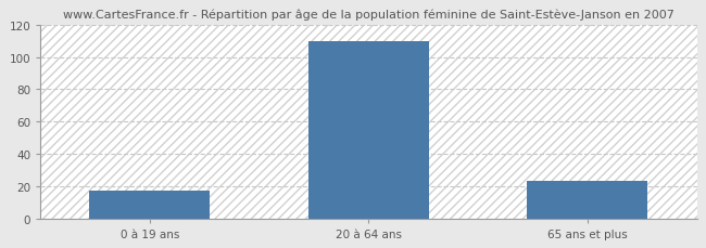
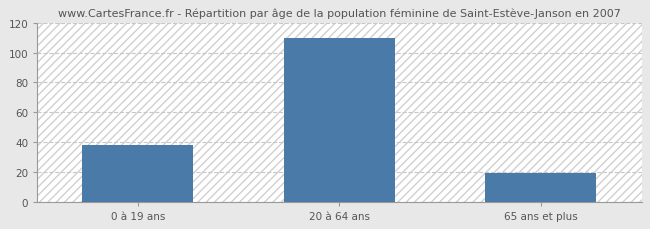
0 à 19 ans: 17 -> 38
65 ans et plus: 23 -> 19
